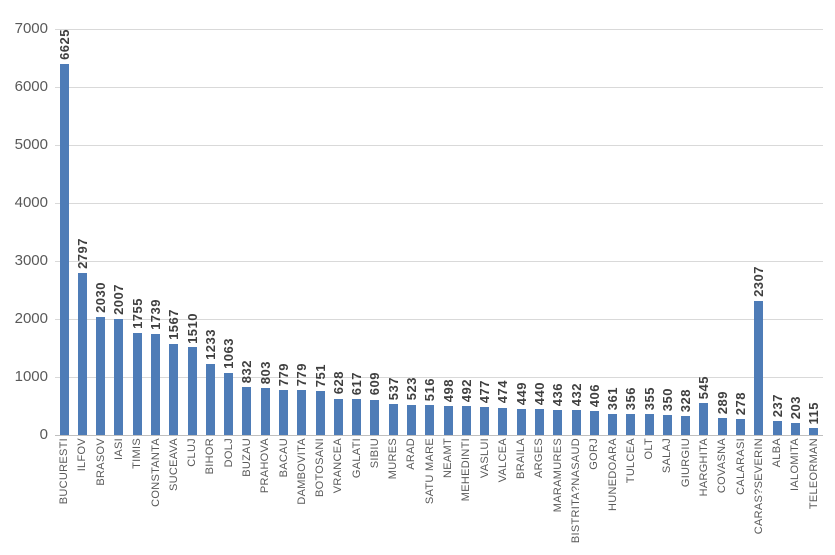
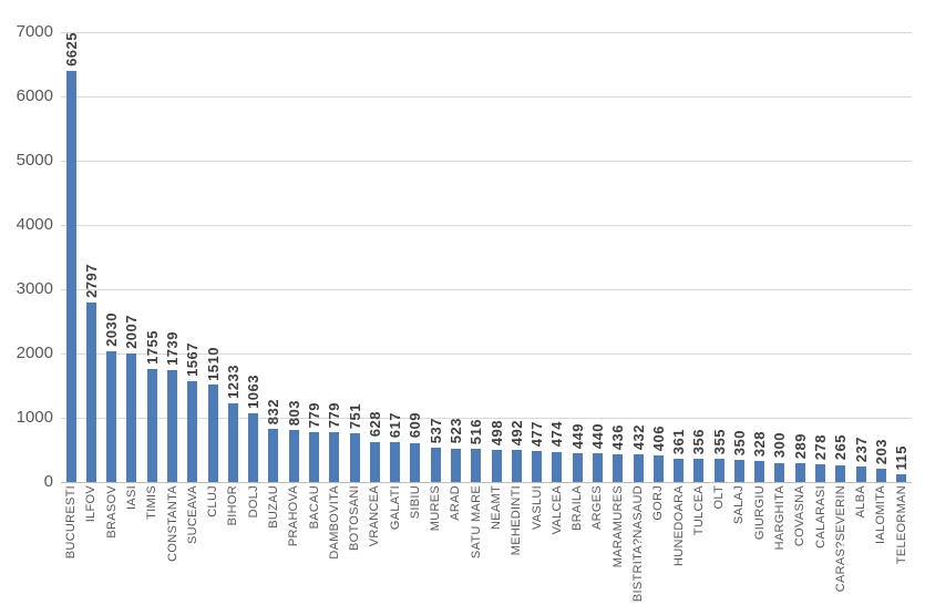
HARGHITA: 545 -> 300
CARAS?SEVERIN: 2307 -> 265
